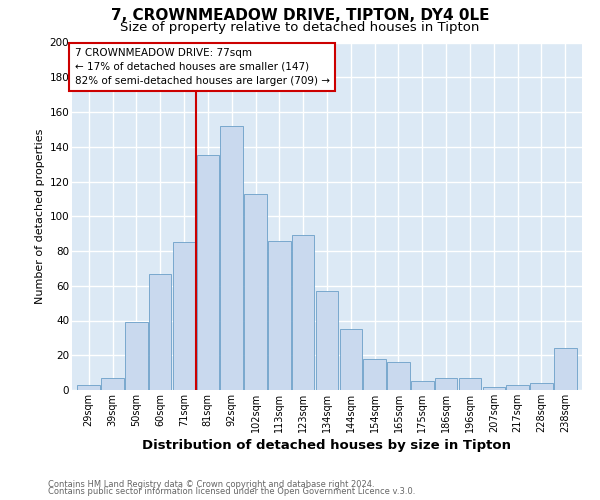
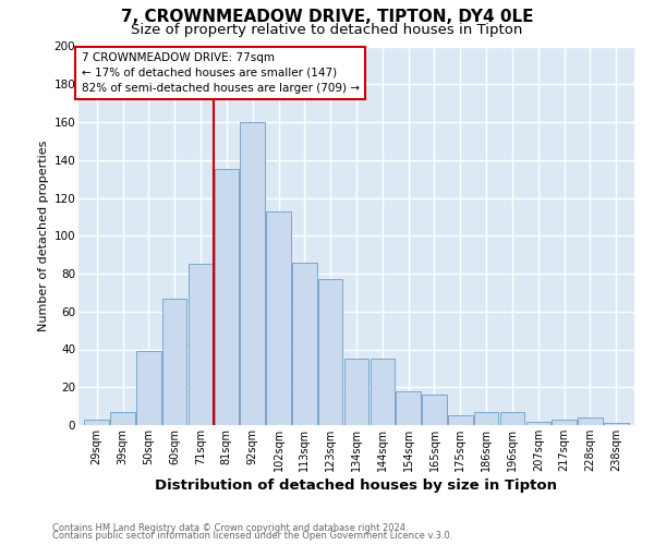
92sqm: 152 -> 160
123sqm: 89 -> 77
134sqm: 57 -> 35
238sqm: 24 -> 1
